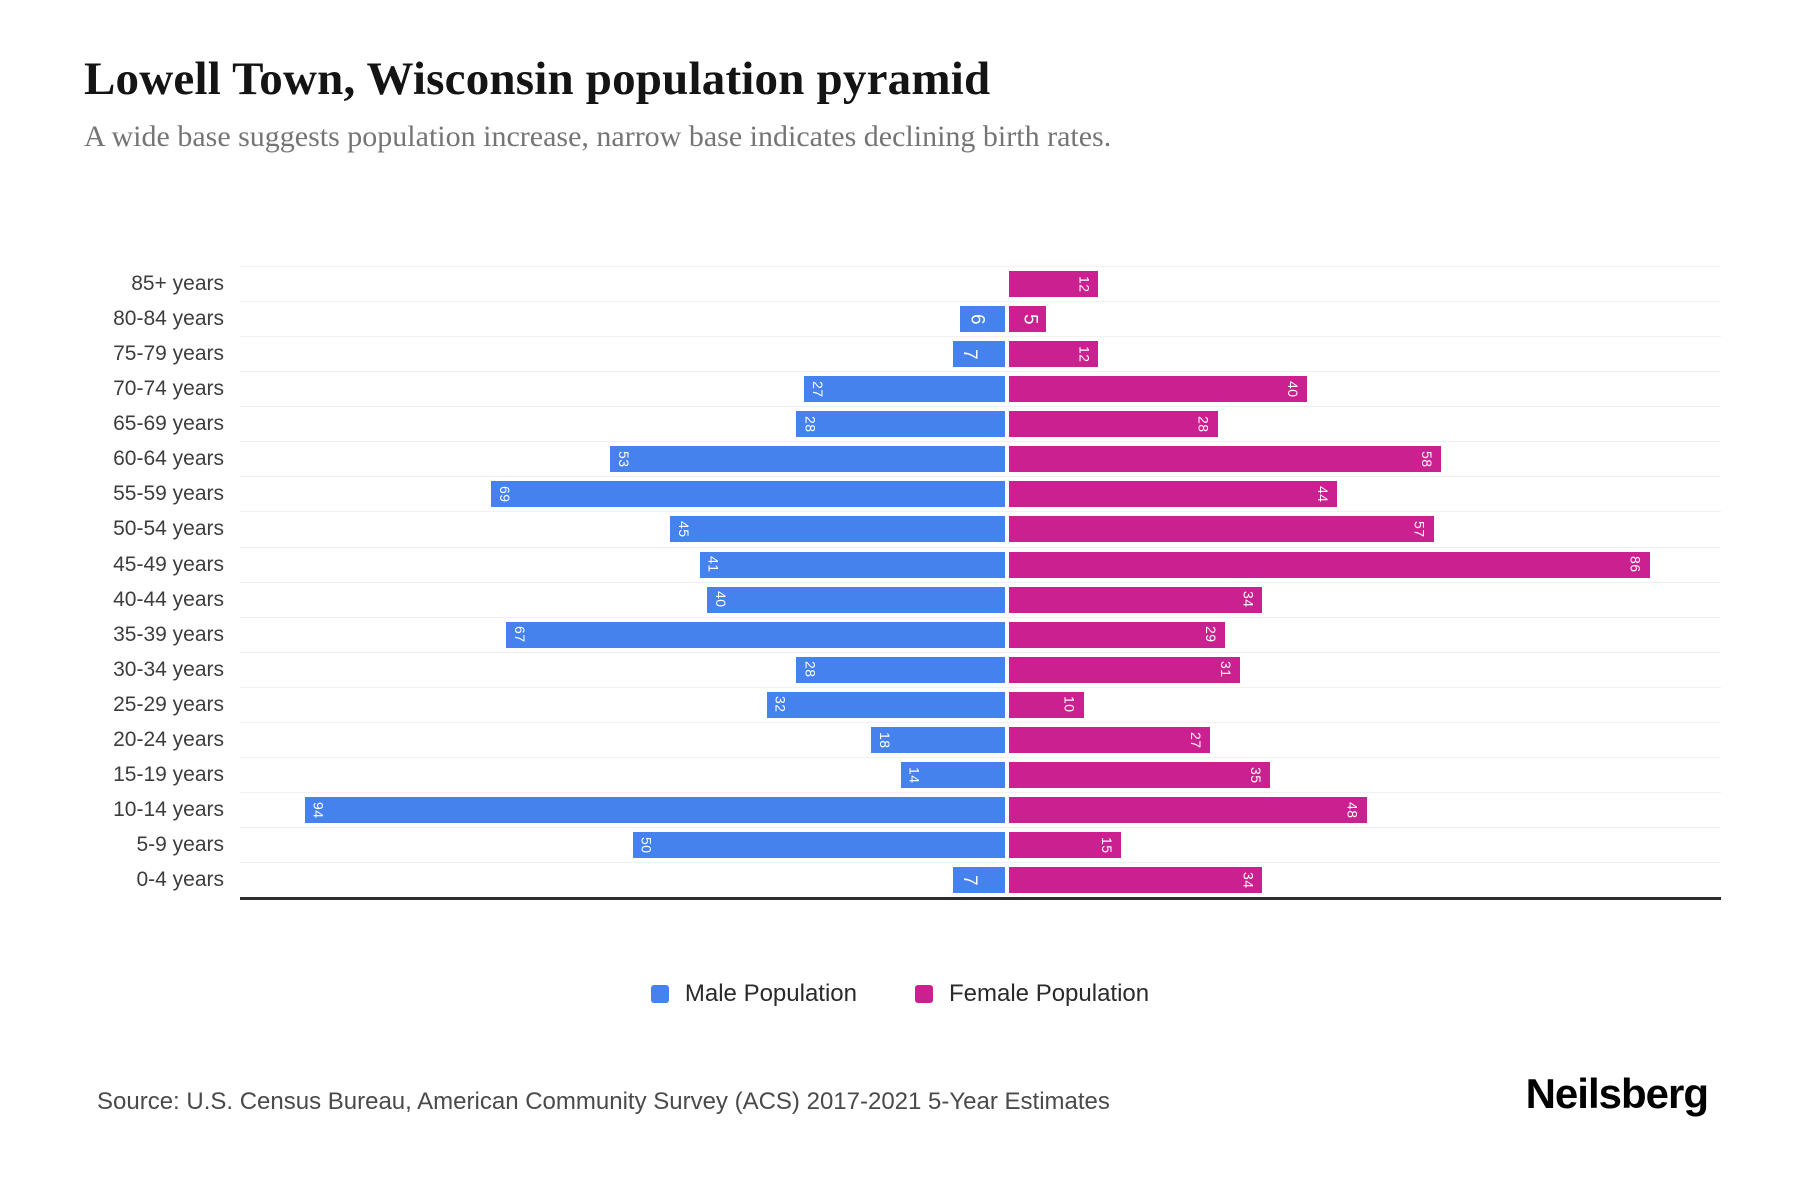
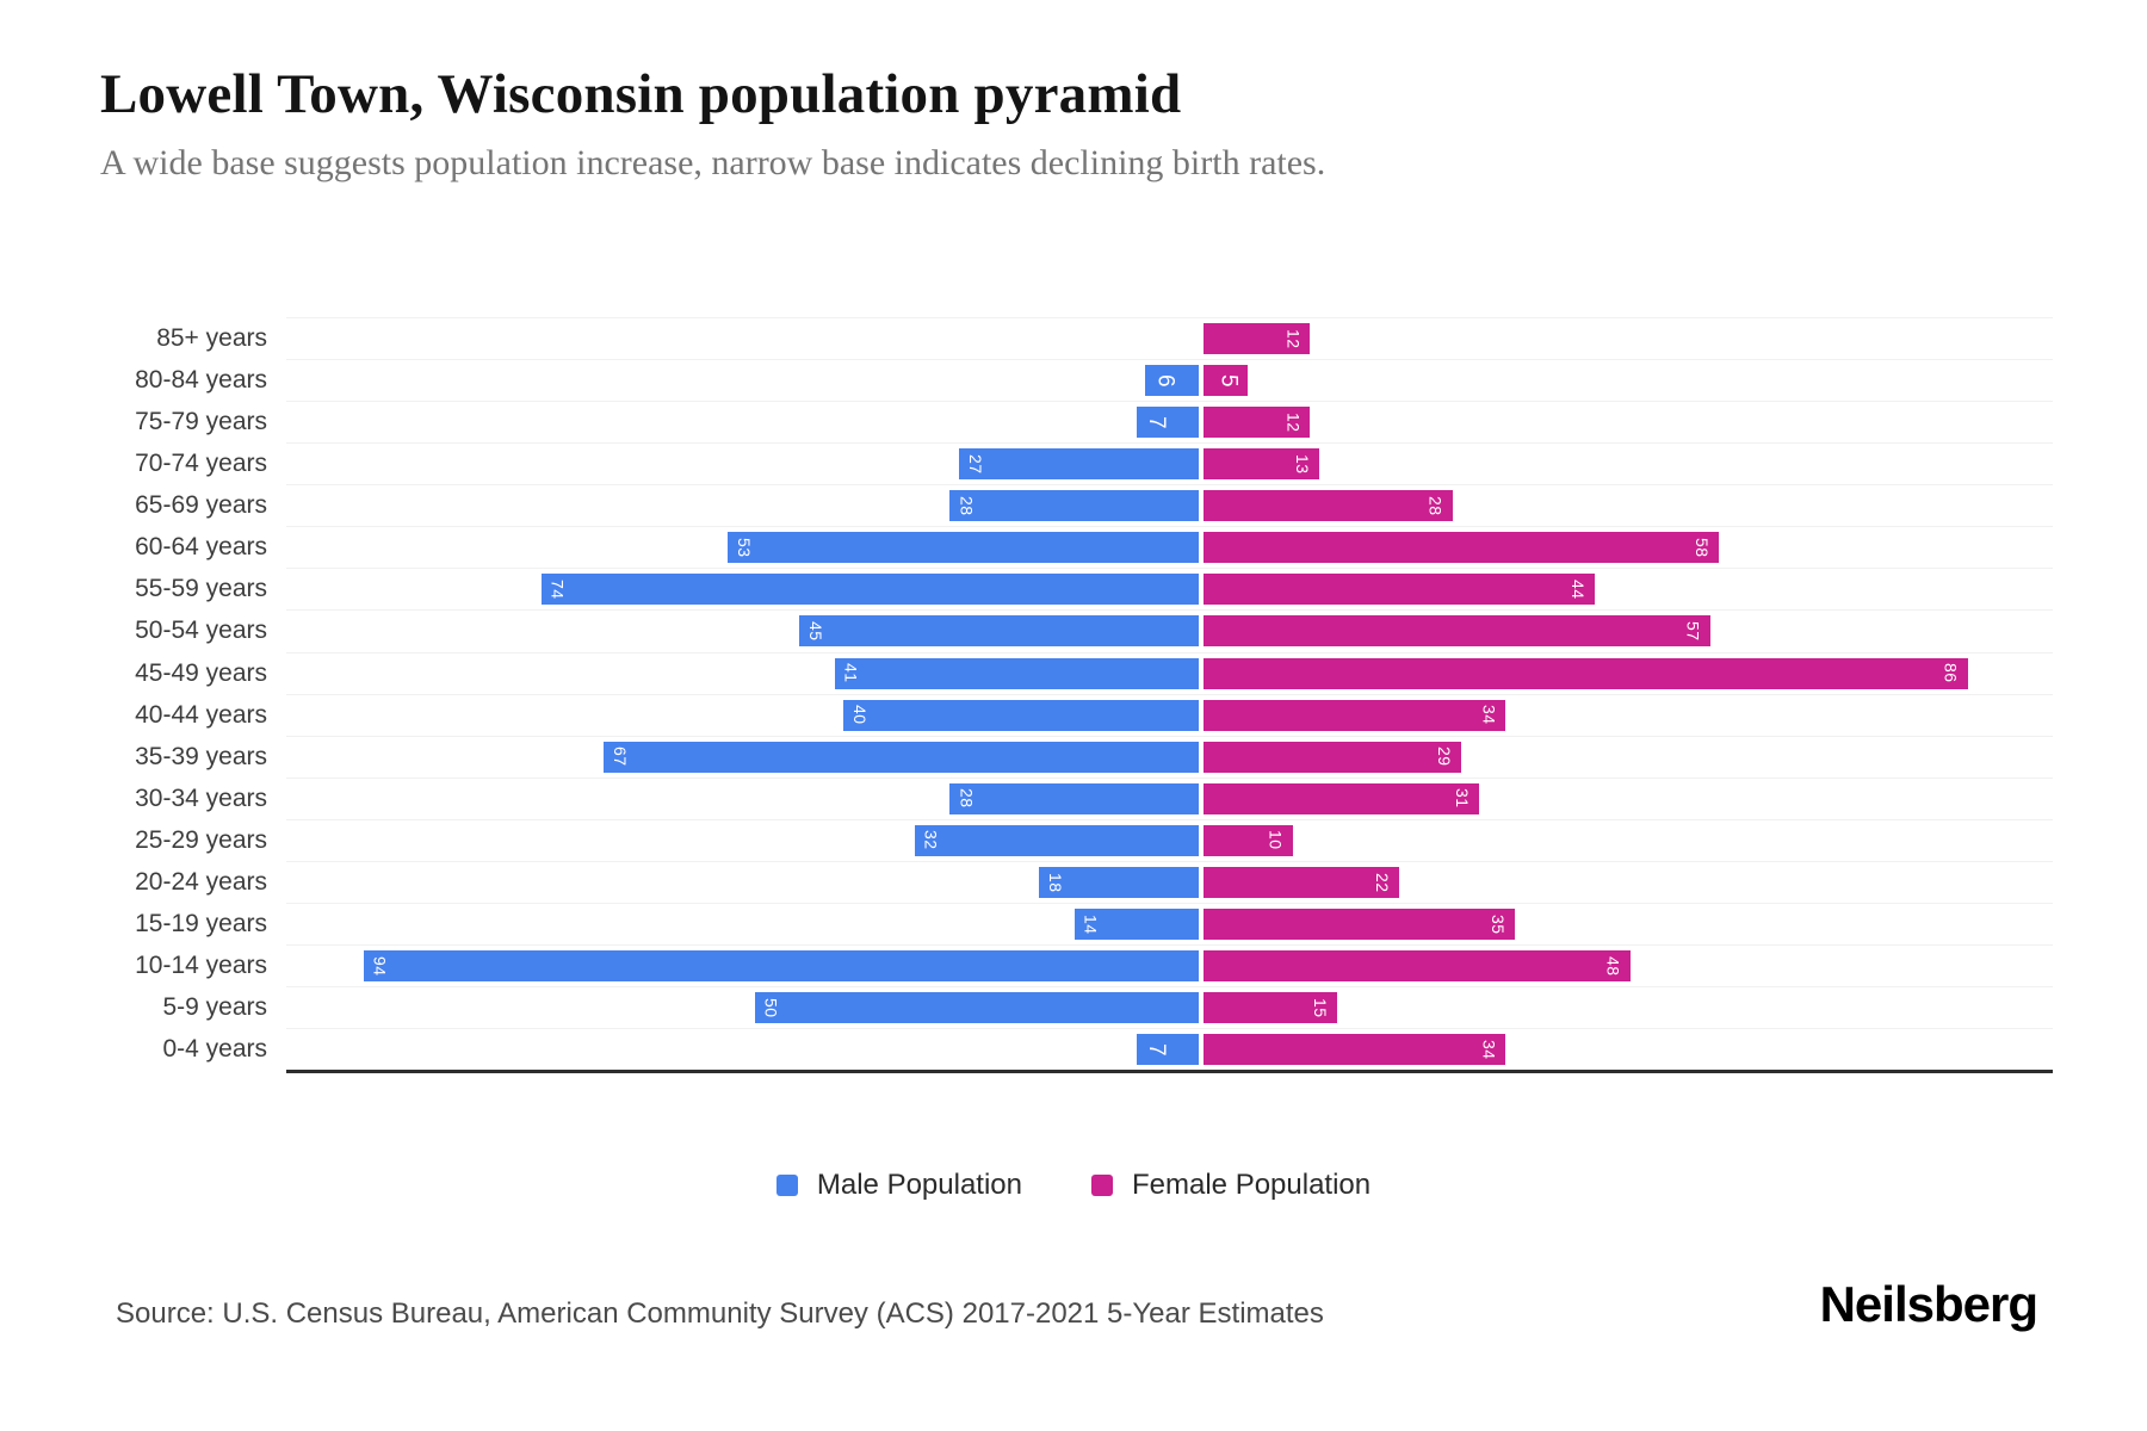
Female Population/70-74 years: 40 -> 13
Male Population/55-59 years: 69 -> 74
Female Population/20-24 years: 27 -> 22
